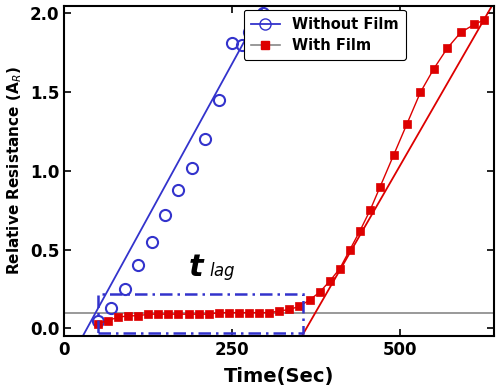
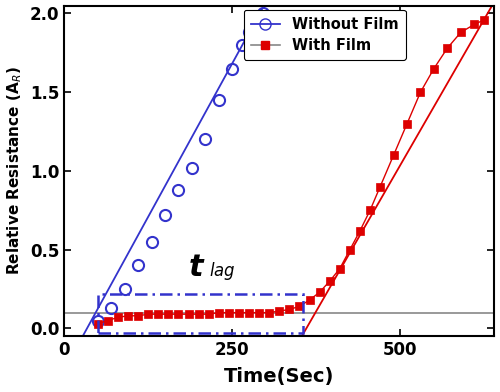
Without Film/250: 1.81 -> 1.65
